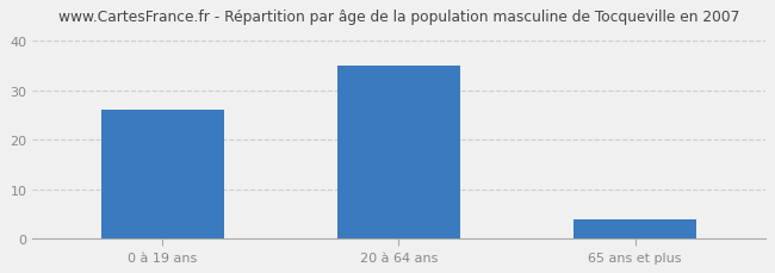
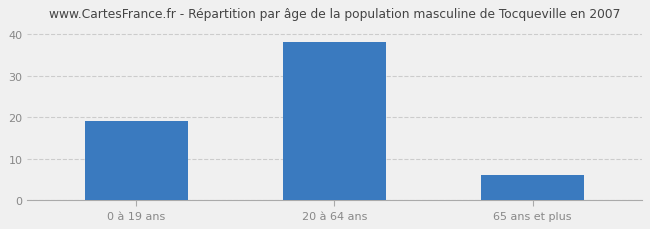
0 à 19 ans: 26 -> 19
20 à 64 ans: 35 -> 38
65 ans et plus: 4 -> 6
